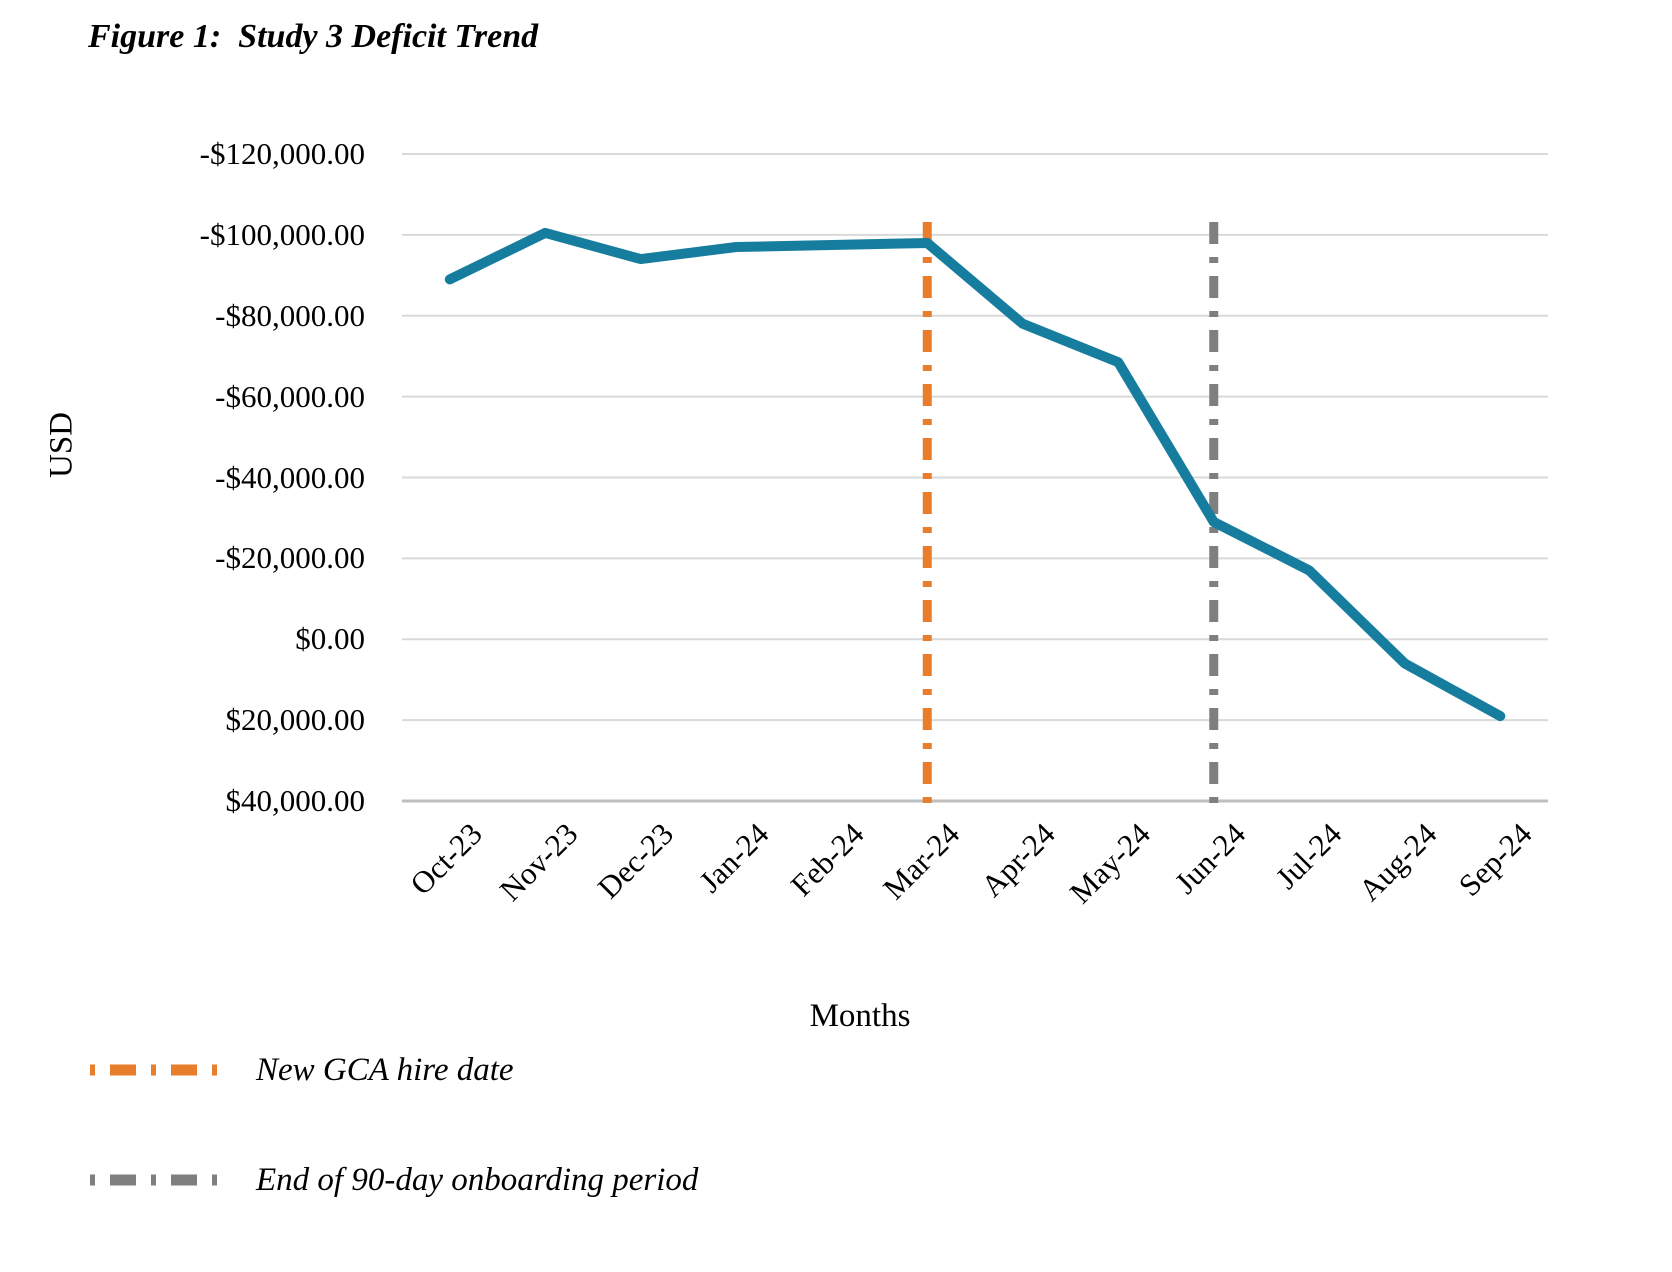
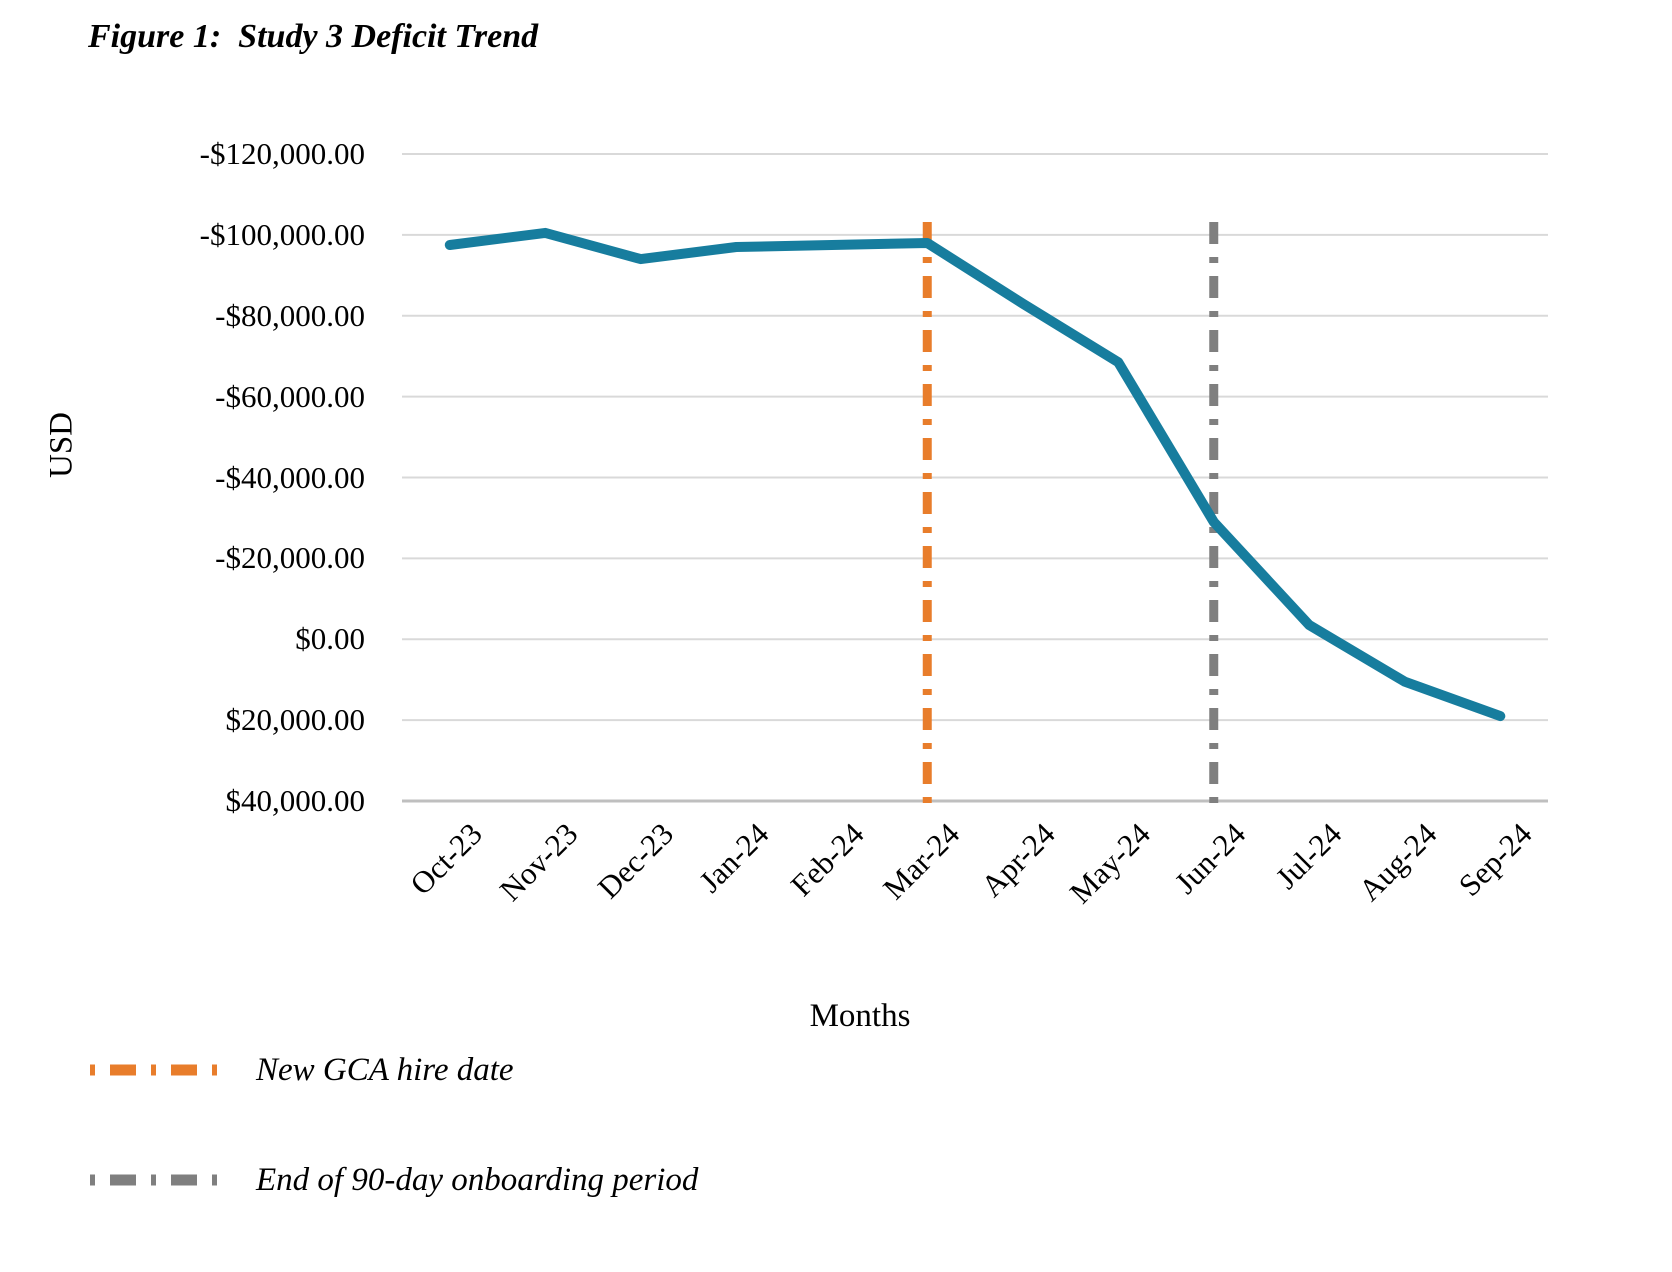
Oct-23: -$89000 -> -$98000
Apr-24: -$78000 -> -$83000
Jul-24: -$17000 -> -$4000
Aug-24: $6000 -> $10000
